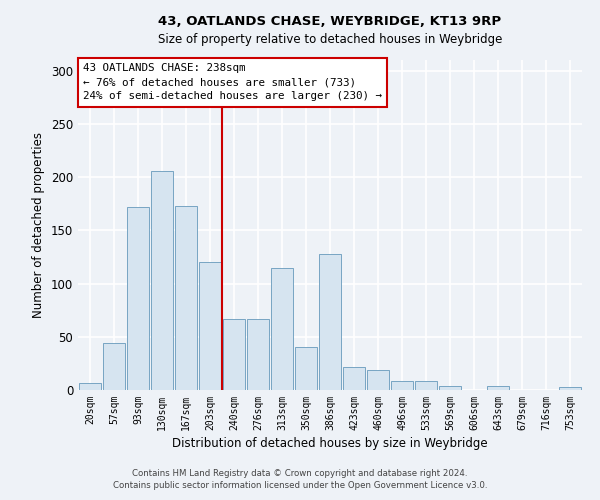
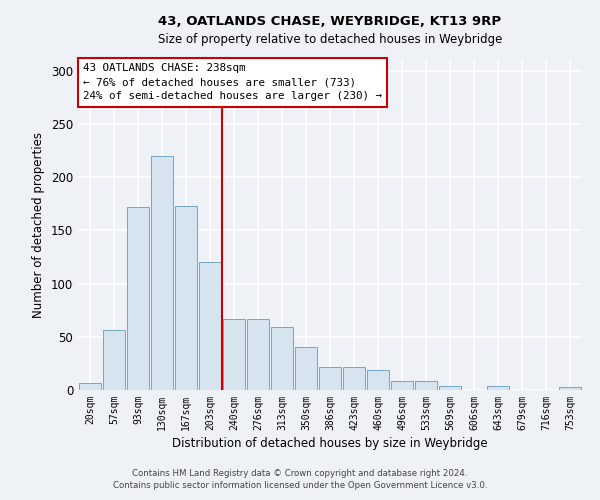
57sqm: 44 -> 56
130sqm: 206 -> 220
313sqm: 115 -> 59
386sqm: 128 -> 22
